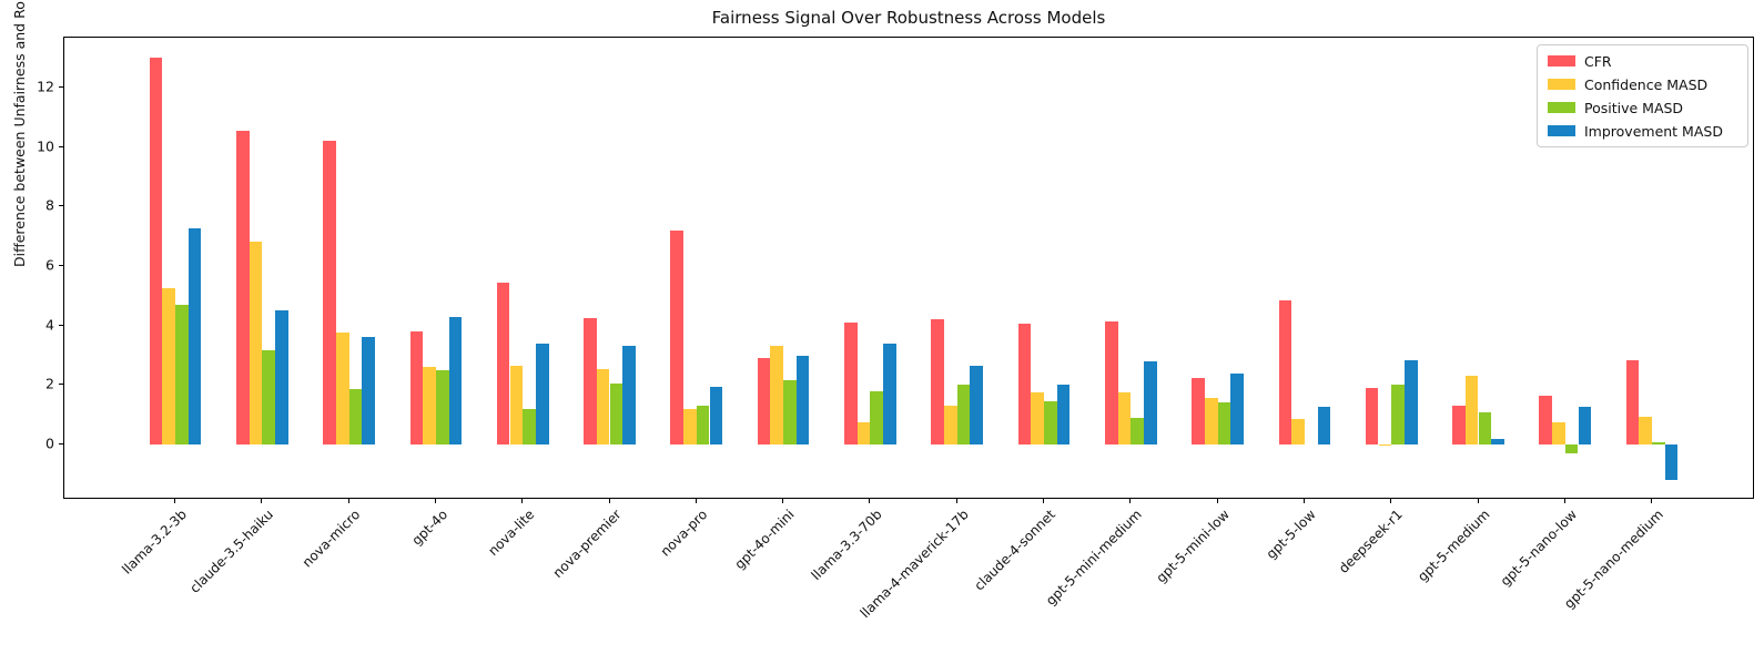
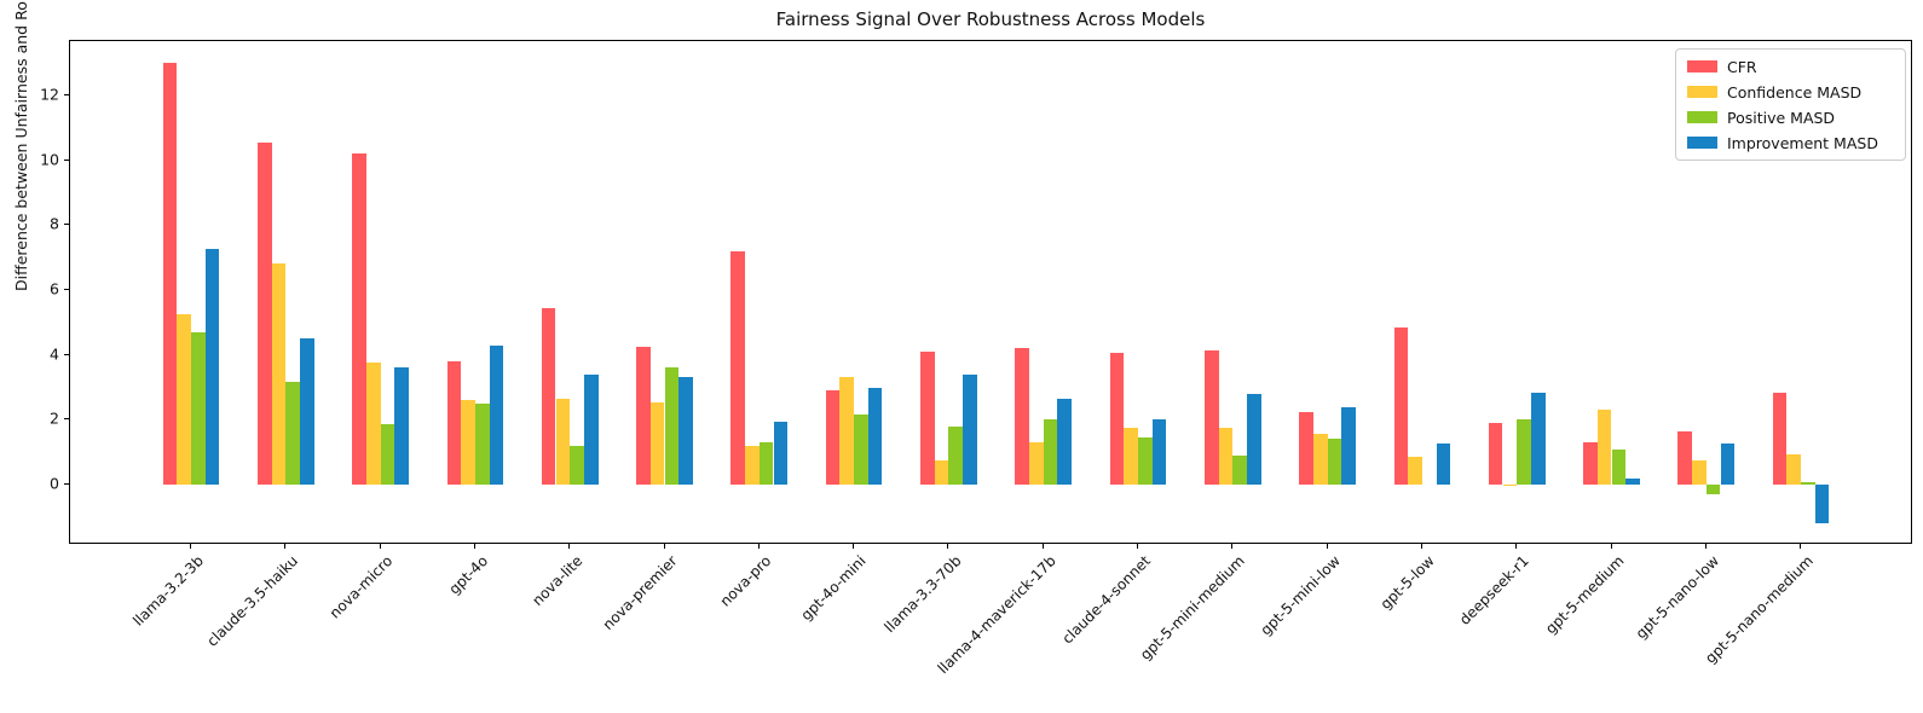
Positive MASD/nova-premier: 2.0 -> 3.6
